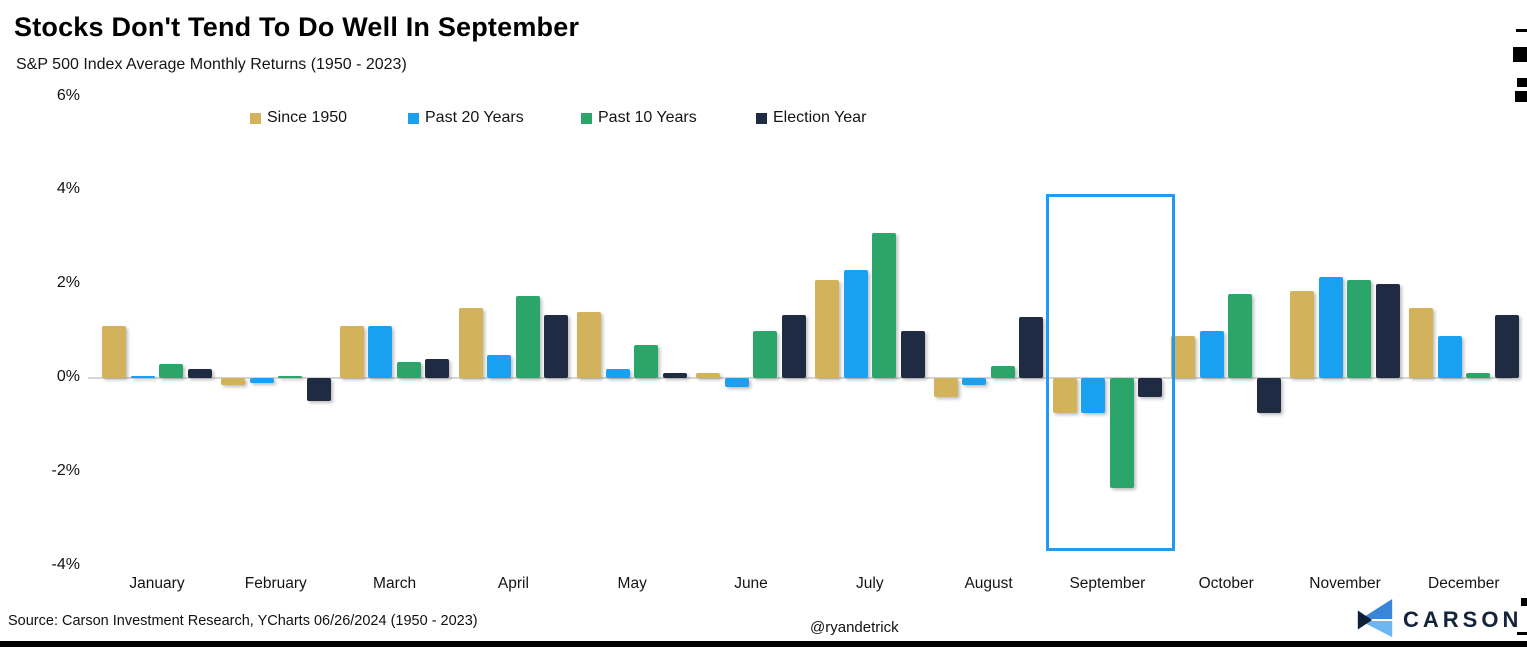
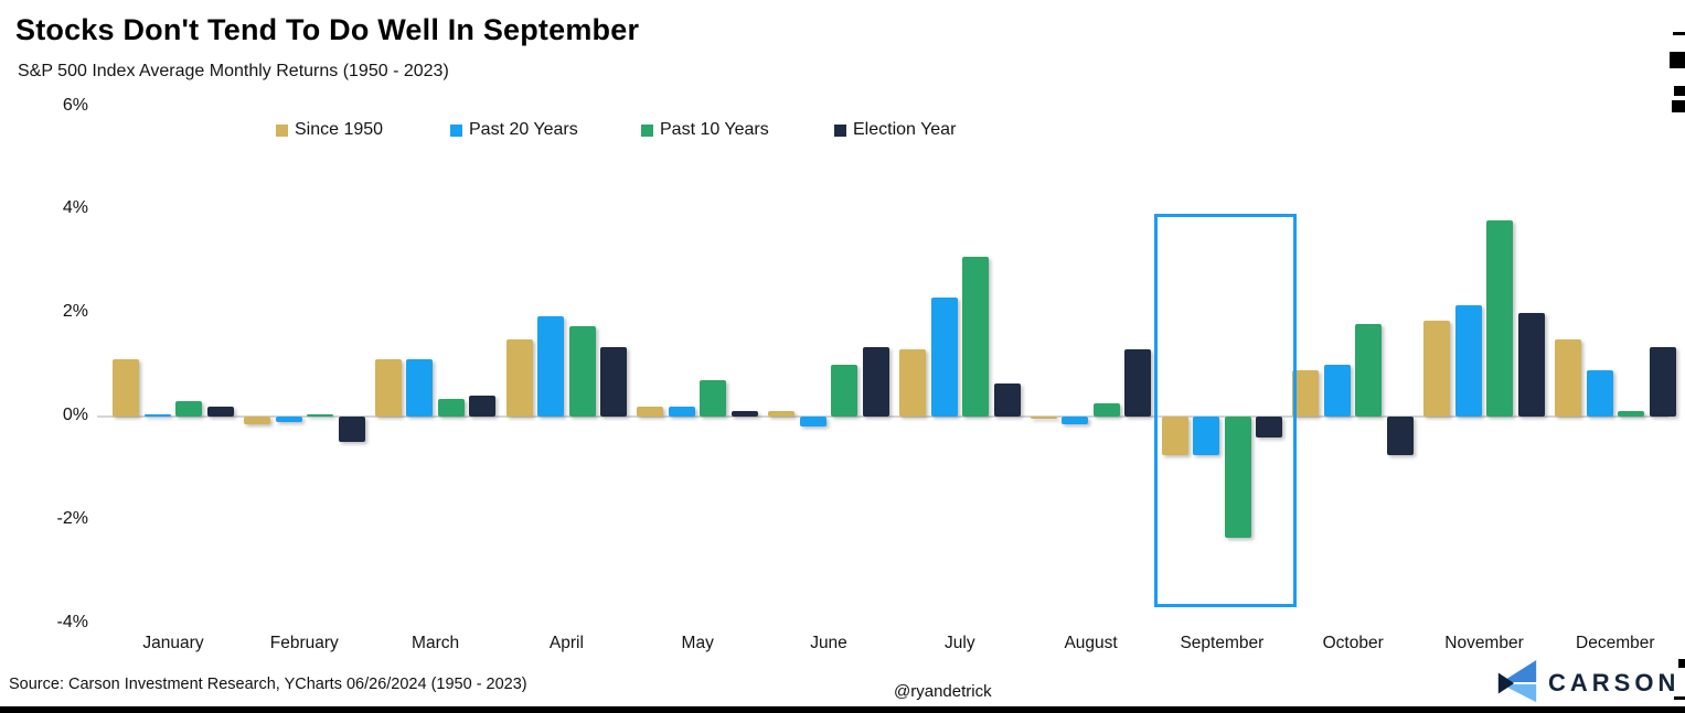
Past 20 Years/April: 0.5% -> 1.9%
Since 1950/May: 1.4% -> 0.2%
Since 1950/July: 2.1% -> 1.3%
Election Year/July: 1.0% -> 0.7%
Since 1950/August: -0.4% -> -0.1%
Past 10 Years/November: 2.1% -> 3.8%
